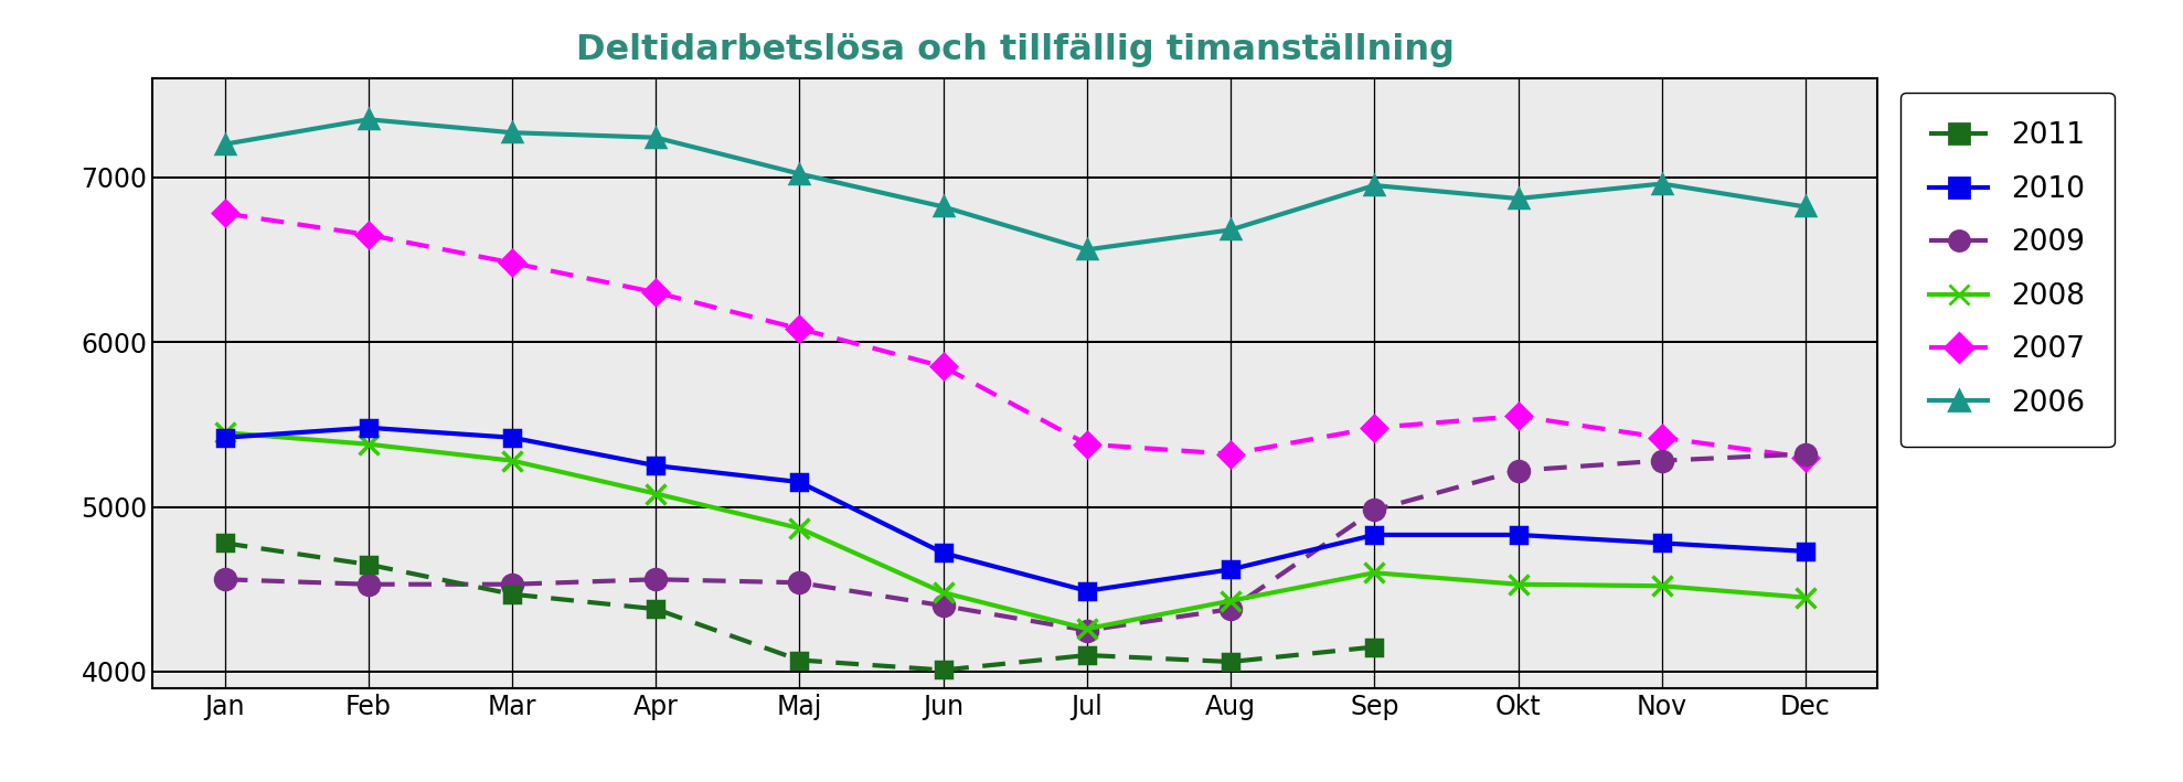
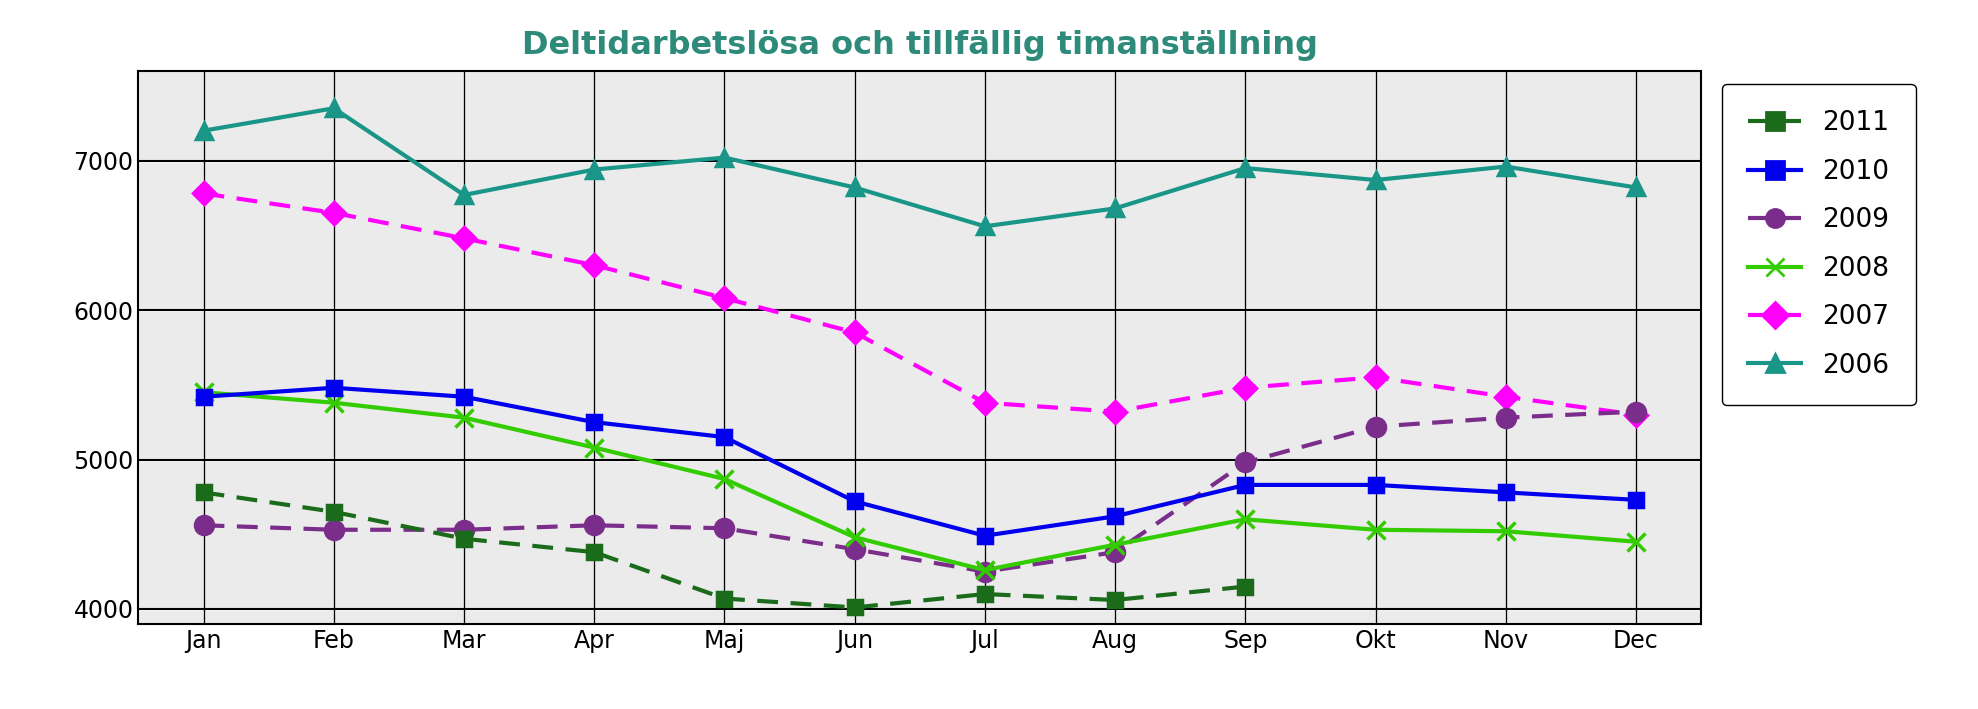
2006/Mar: 7270 -> 6770
2006/Apr: 7240 -> 6940
